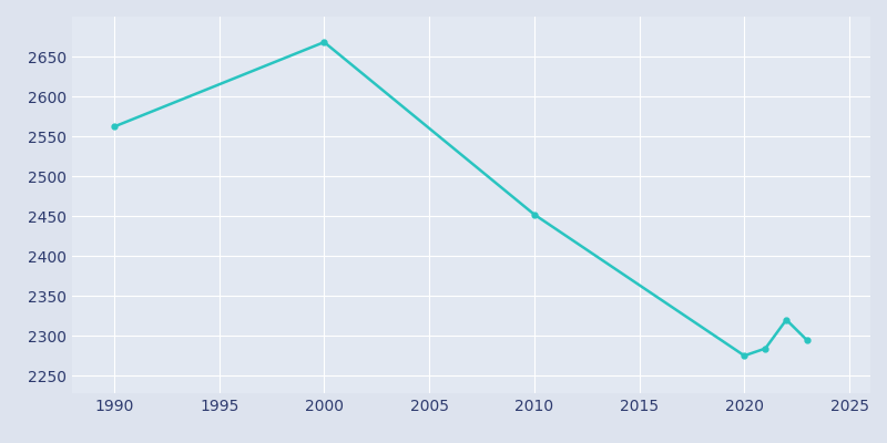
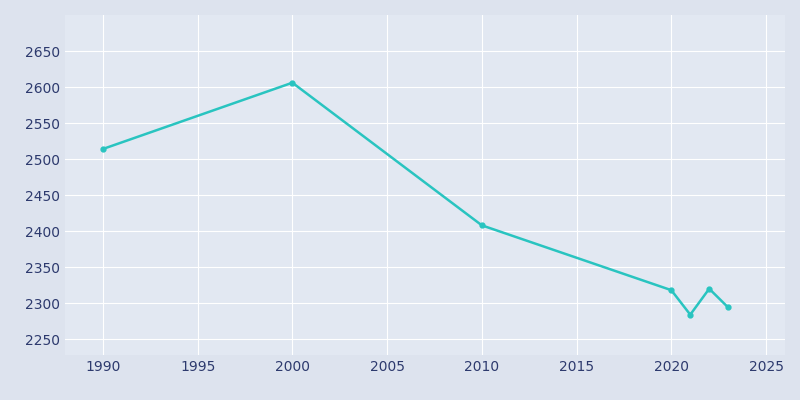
1990: 2562 -> 2514
2000: 2668 -> 2606
2010: 2452 -> 2408
2020: 2275 -> 2318
